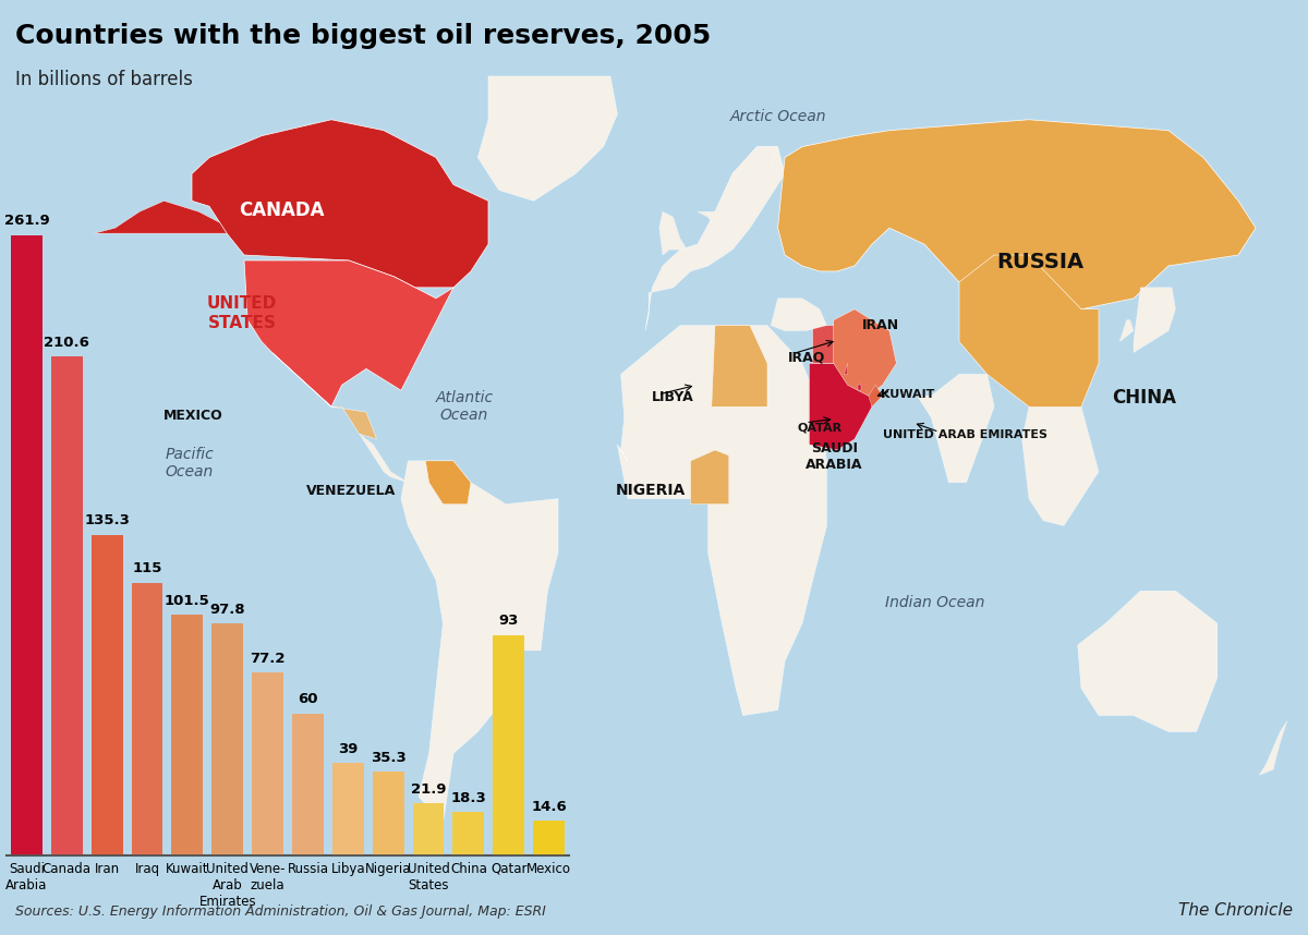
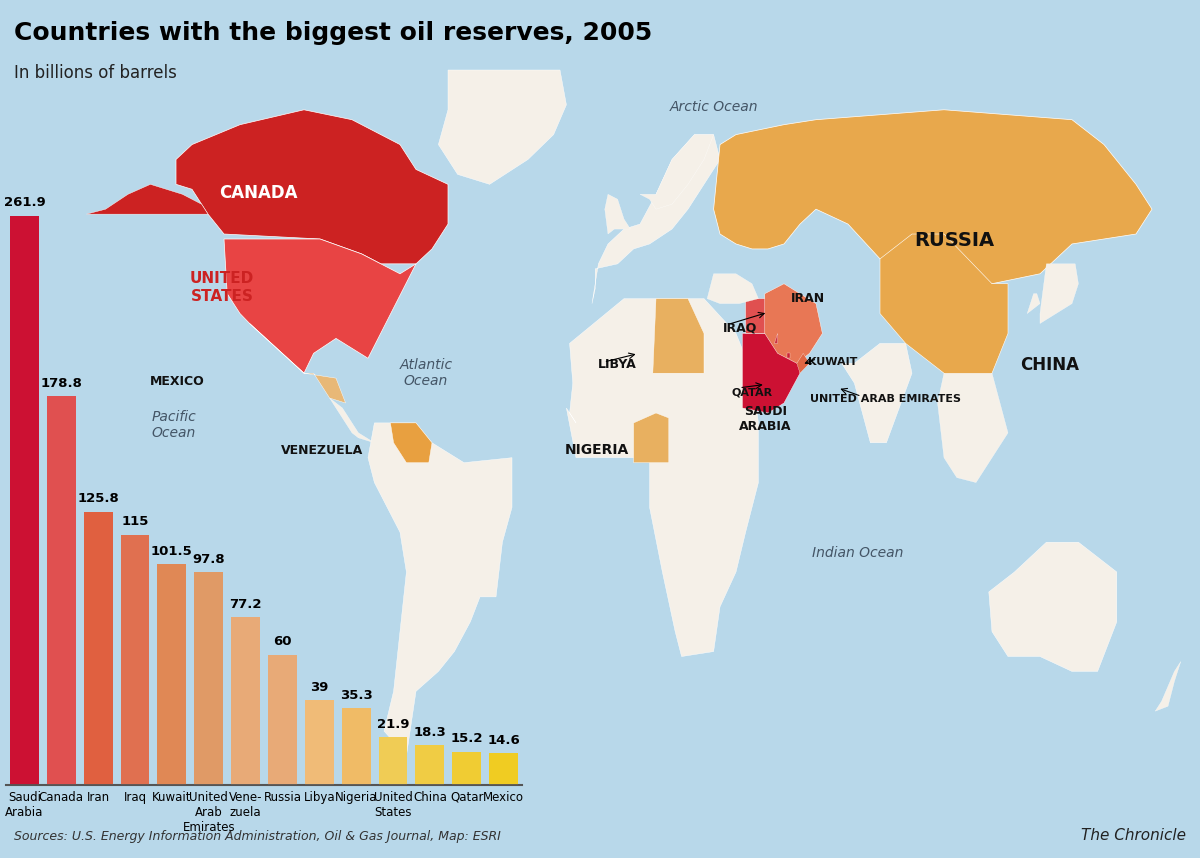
Canada: 210.6 -> 178.8
Iran: 135.3 -> 125.8
Qatar: 93 -> 15.2
